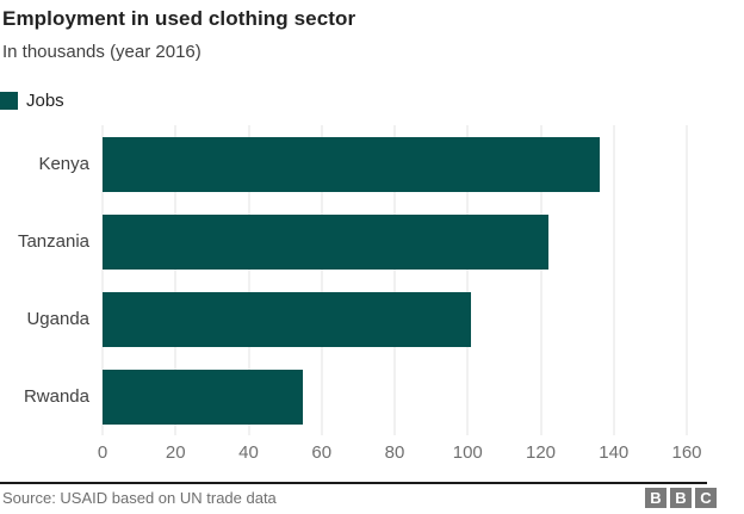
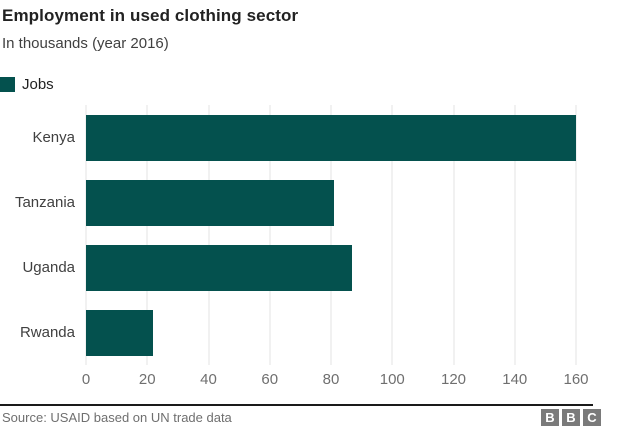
Kenya: 136 -> 160
Tanzania: 122 -> 81
Uganda: 101 -> 87
Rwanda: 55 -> 22
